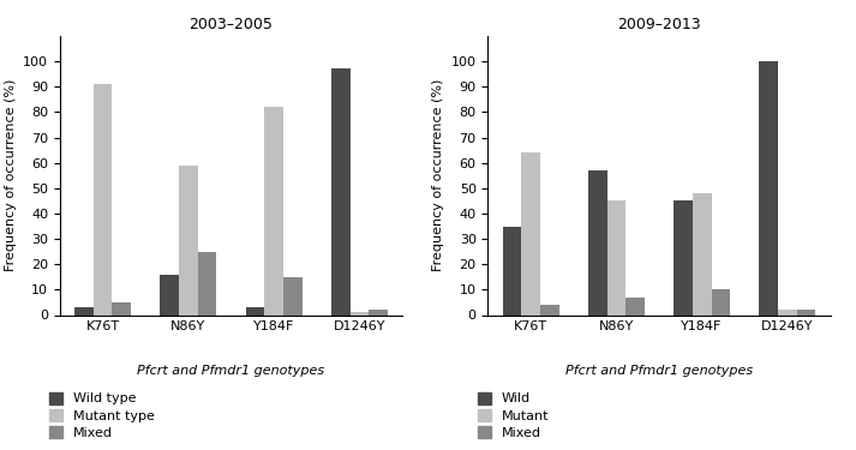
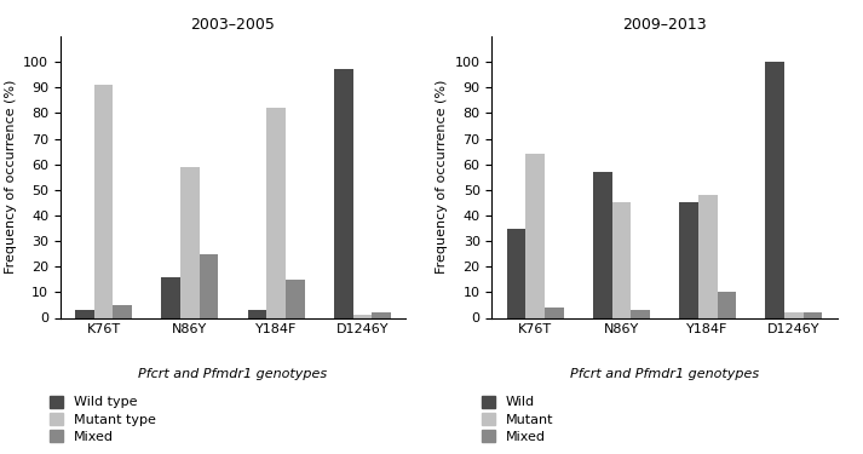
2009–2013/Mixed/N86Y: 7 -> 3
